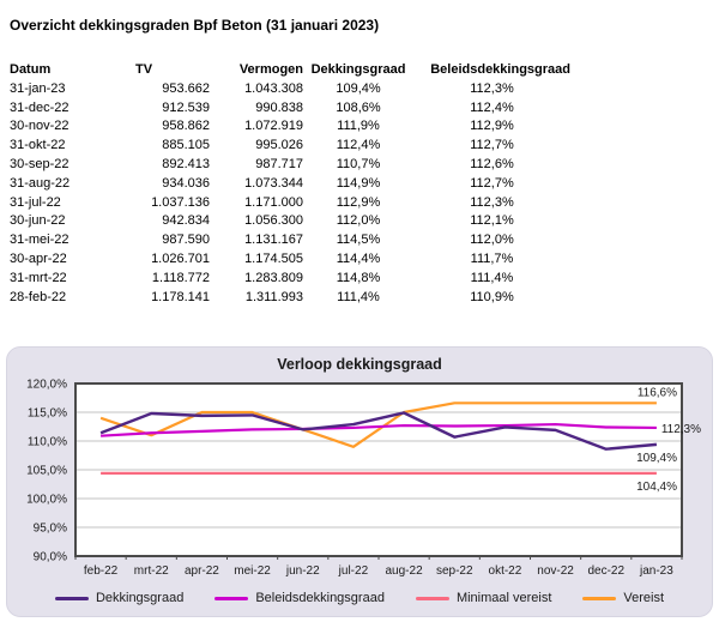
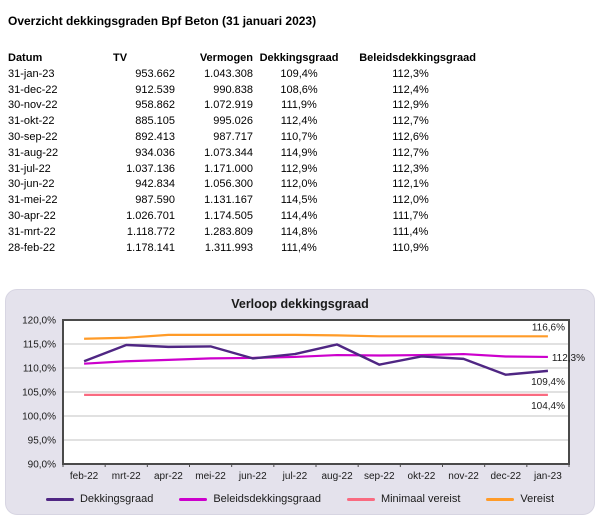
Vereist/feb-22: 114% -> 116%
Vereist/mrt-22: 111% -> 116%
Vereist/apr-22: 115% -> 117%
Vereist/mei-22: 115% -> 117%
Vereist/jun-22: 112% -> 117%
Vereist/jul-22: 109% -> 117%
Vereist/aug-22: 115% -> 117%
